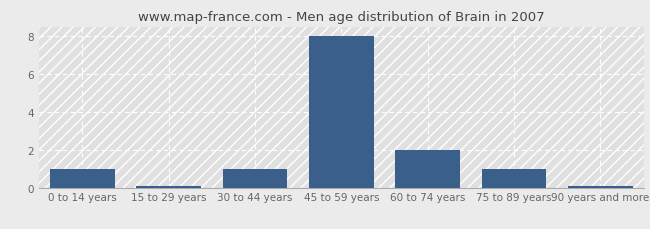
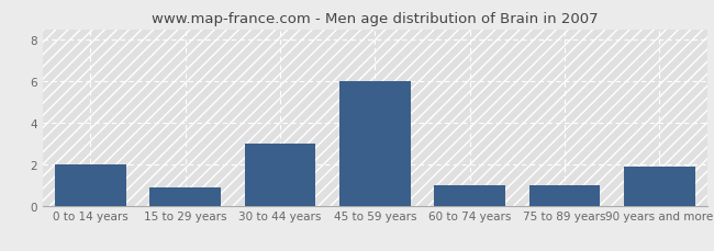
0 to 14 years: 1.0 -> 2.0
15 to 29 years: 0.1 -> 0.9
30 to 44 years: 1.0 -> 3.0
45 to 59 years: 8.0 -> 6.0
60 to 74 years: 2.0 -> 1.0
90 years and more: 0.1 -> 1.9
